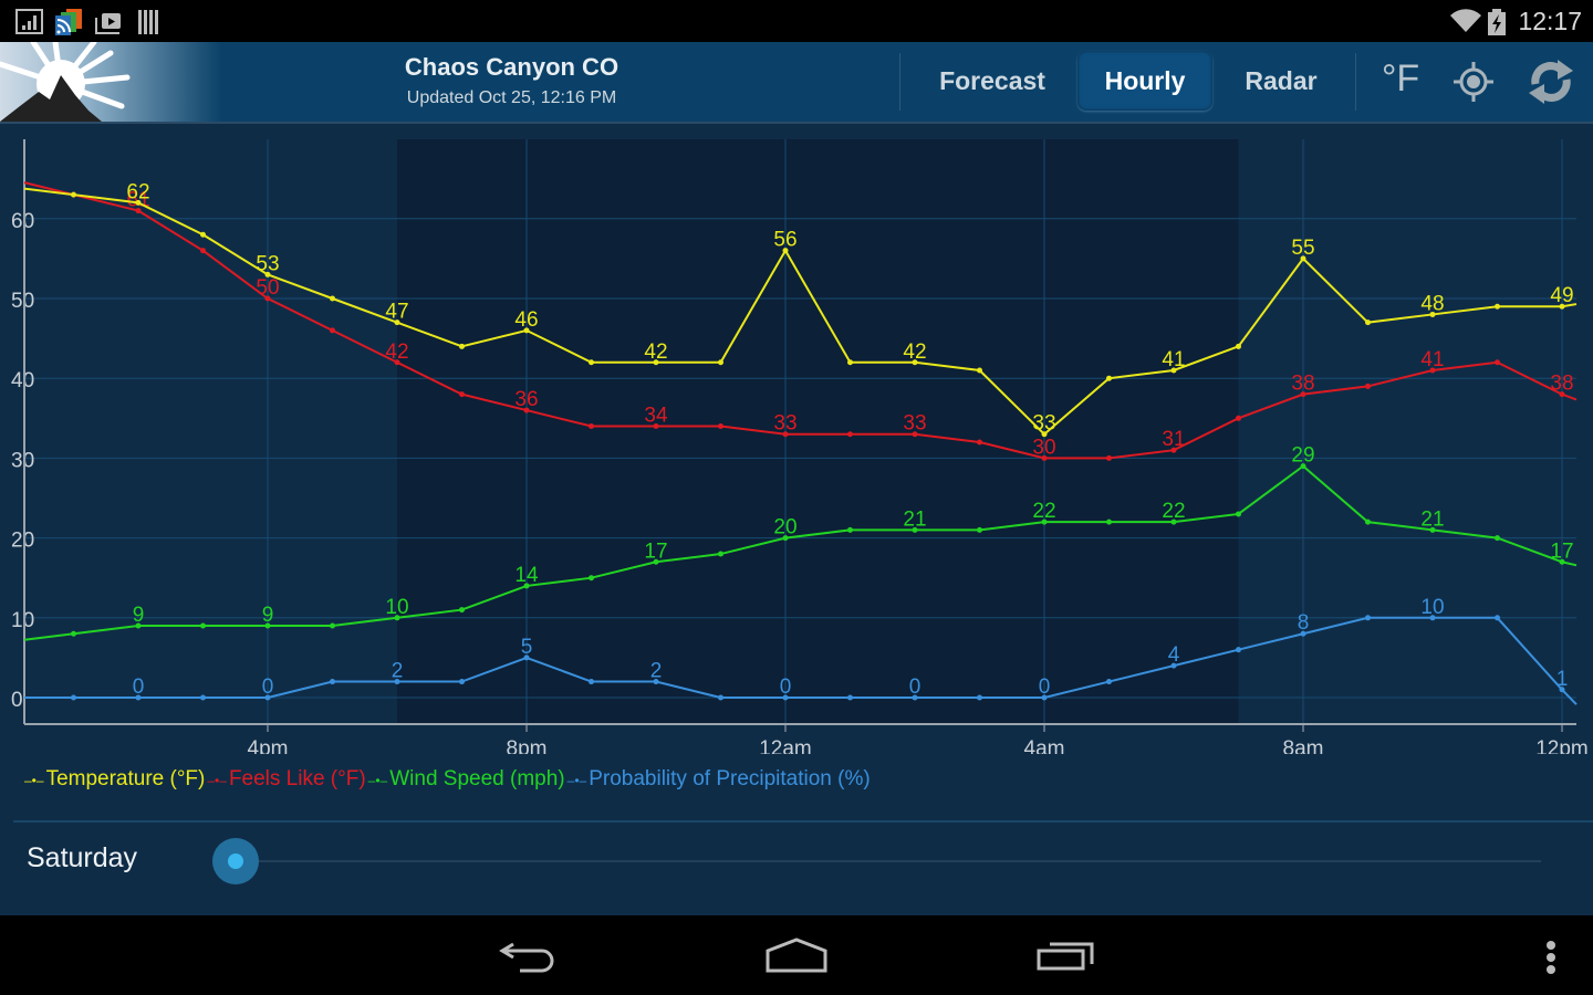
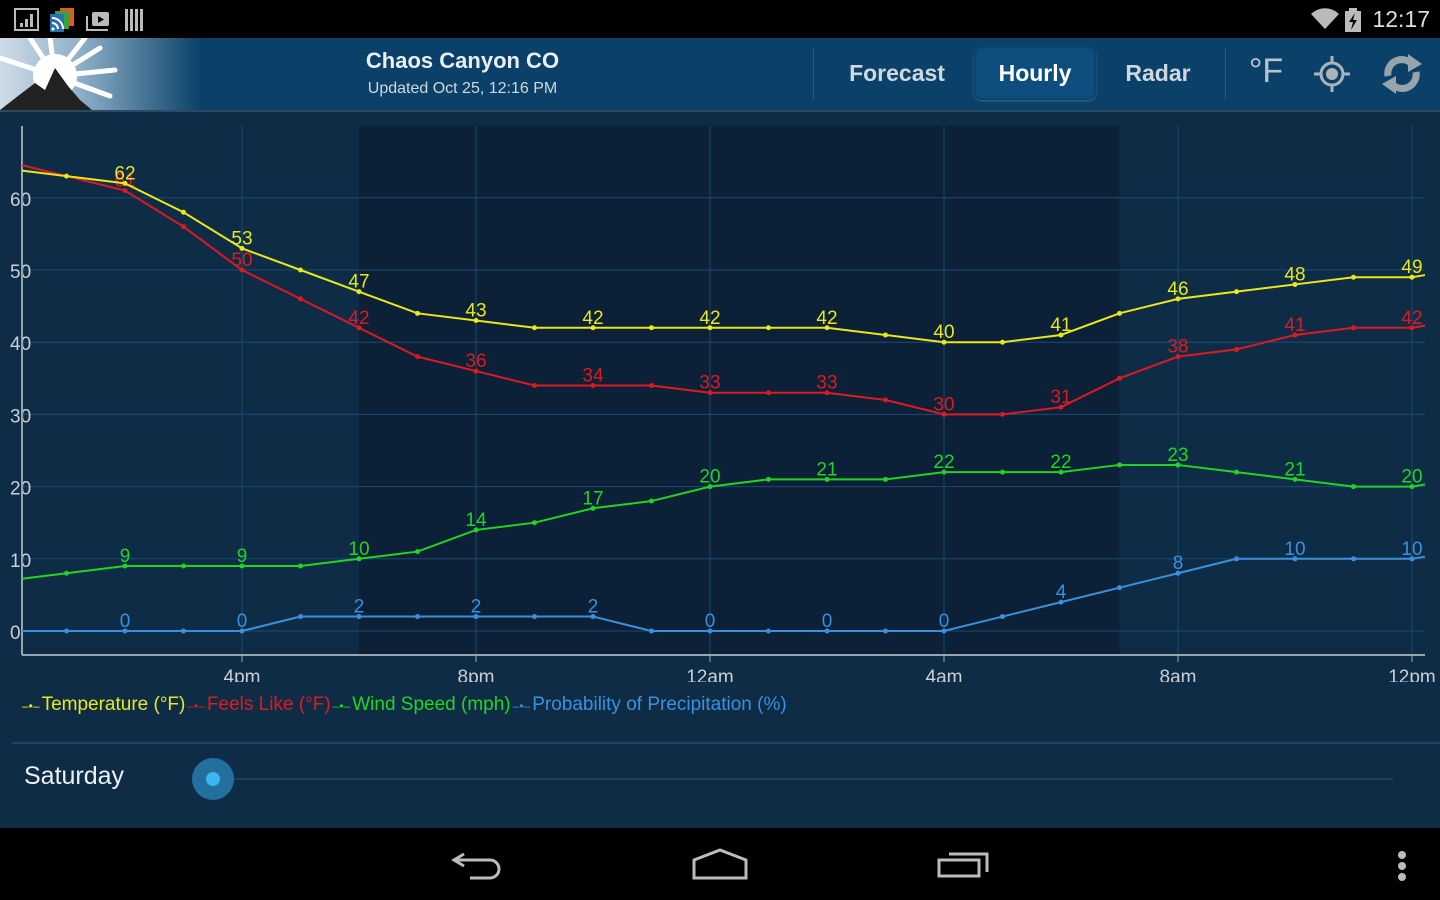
Temperature (°F)/8pm: 46 -> 43
Probability of Precipitation (%)/8pm: 5 -> 2
Temperature (°F)/12am: 56 -> 42
Temperature (°F)/4am: 33 -> 40
Temperature (°F)/8am: 55 -> 46
Wind Speed (mph)/8am: 29 -> 23
Feels Like (°F)/12pm: 38 -> 42
Wind Speed (mph)/12pm: 17 -> 20
Probability of Precipitation (%)/12pm: 1 -> 10
